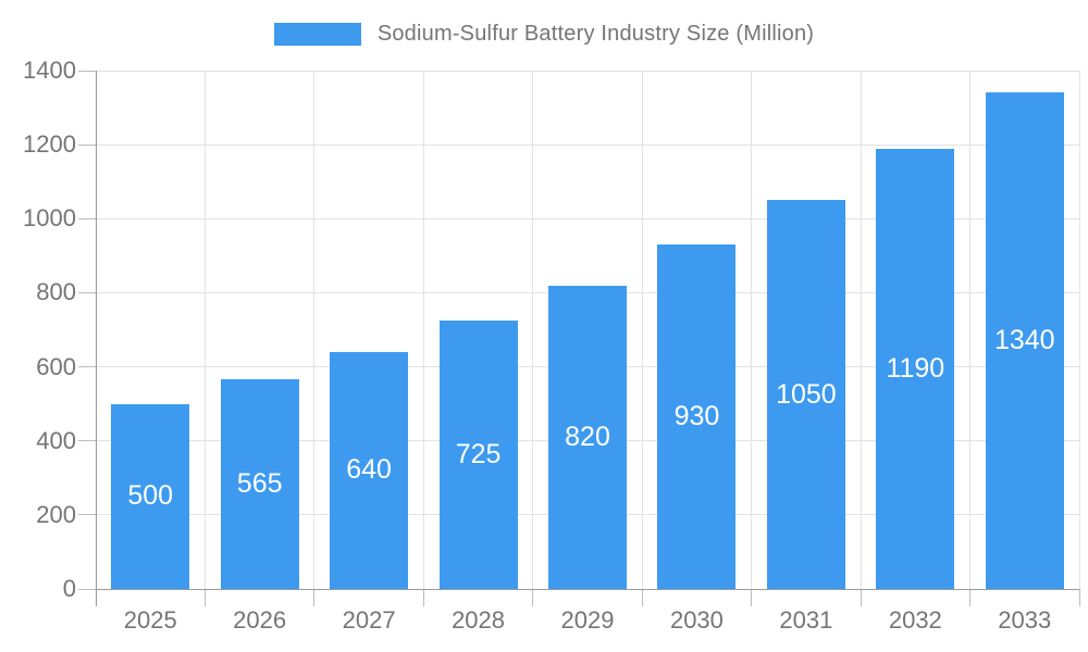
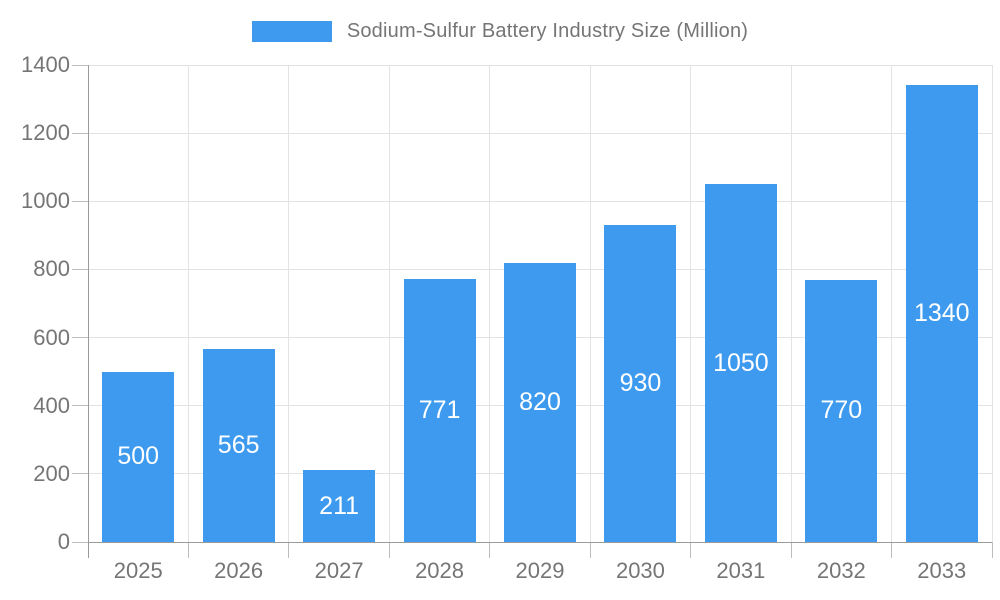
2027: 640 -> 211
2028: 725 -> 771
2032: 1190 -> 770
